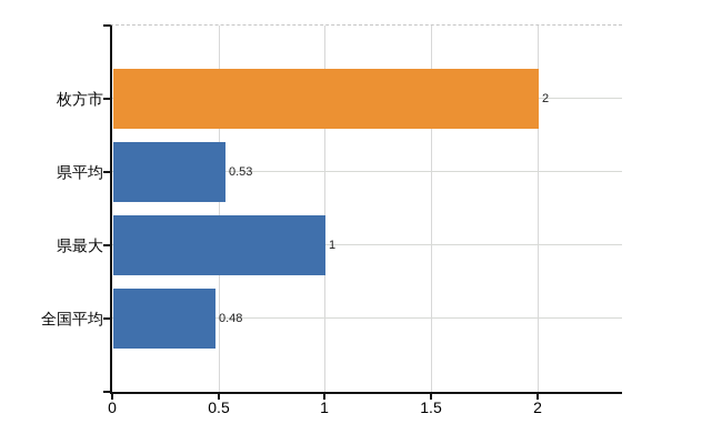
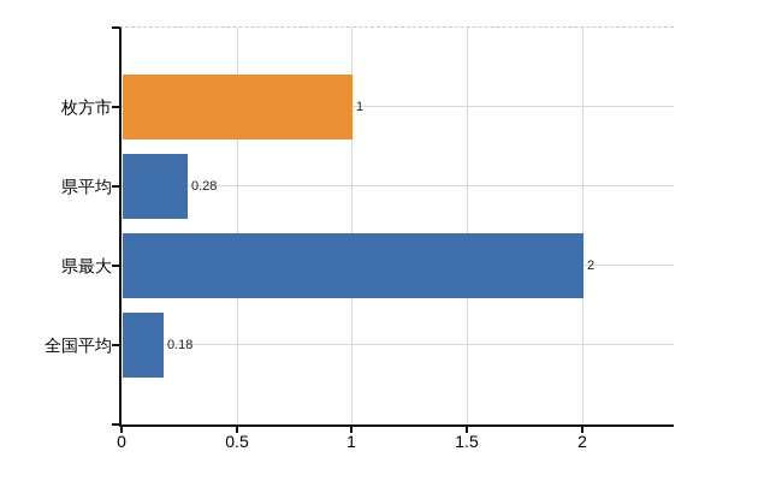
枚方市: 2 -> 1
県平均: 0.53 -> 0.28
県最大: 1 -> 2
全国平均: 0.48 -> 0.18
